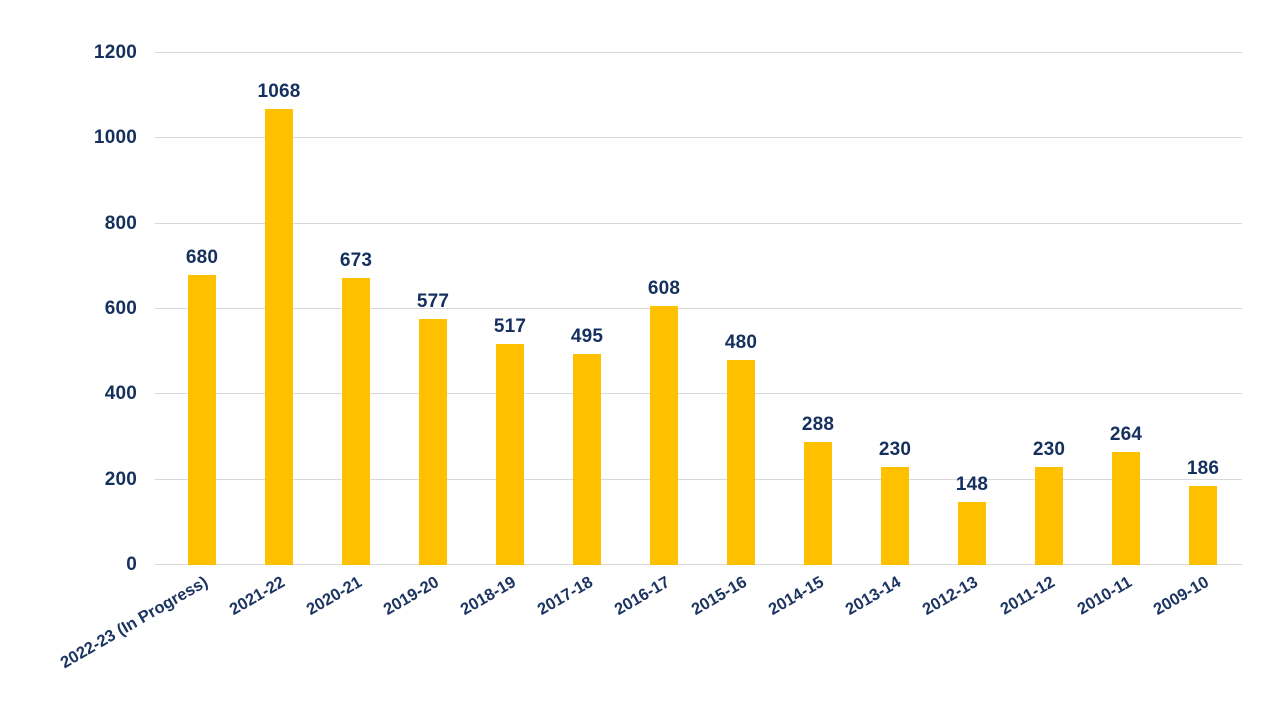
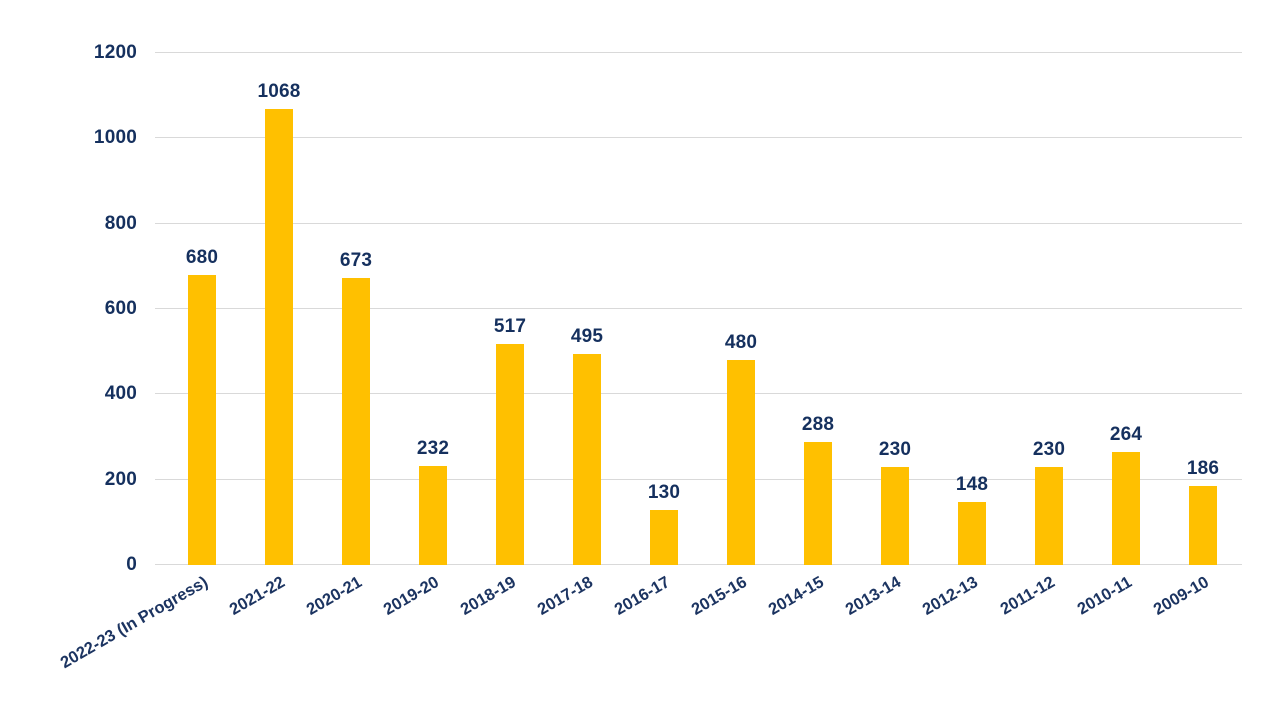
2019-20: 577 -> 232
2016-17: 608 -> 130
